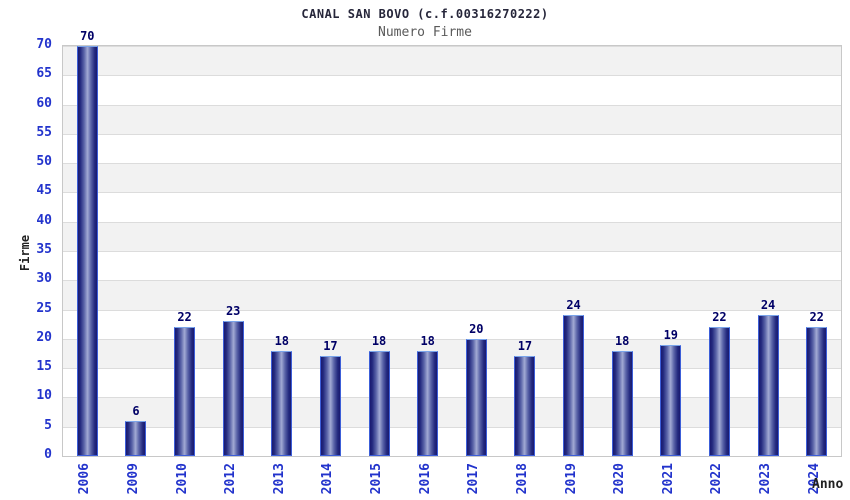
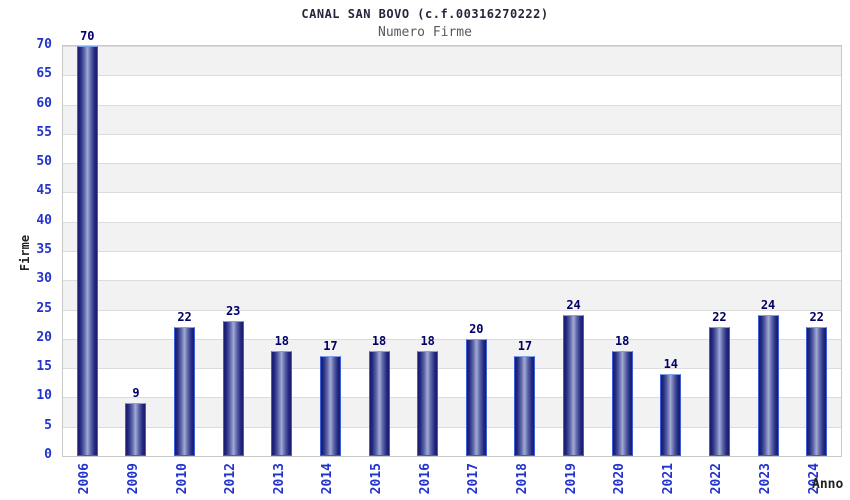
2009: 6 -> 9
2021: 19 -> 14
